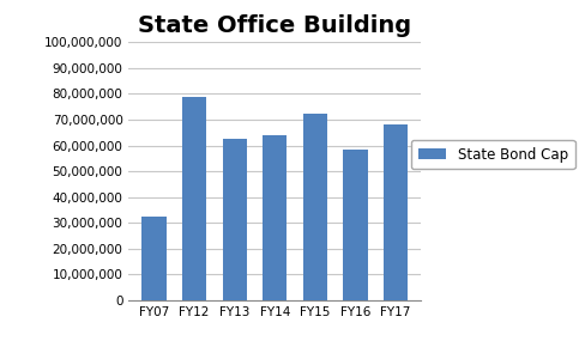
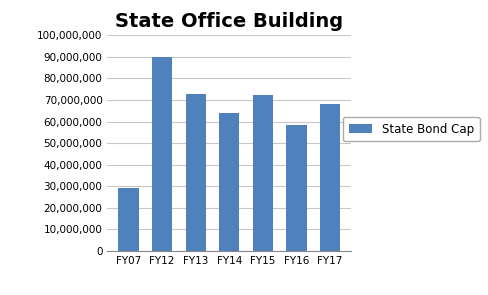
FY07: 32,500,000 -> 29,000,000
FY12: 79,000,000 -> 90,000,000
FY13: 62,500,000 -> 73,000,000
